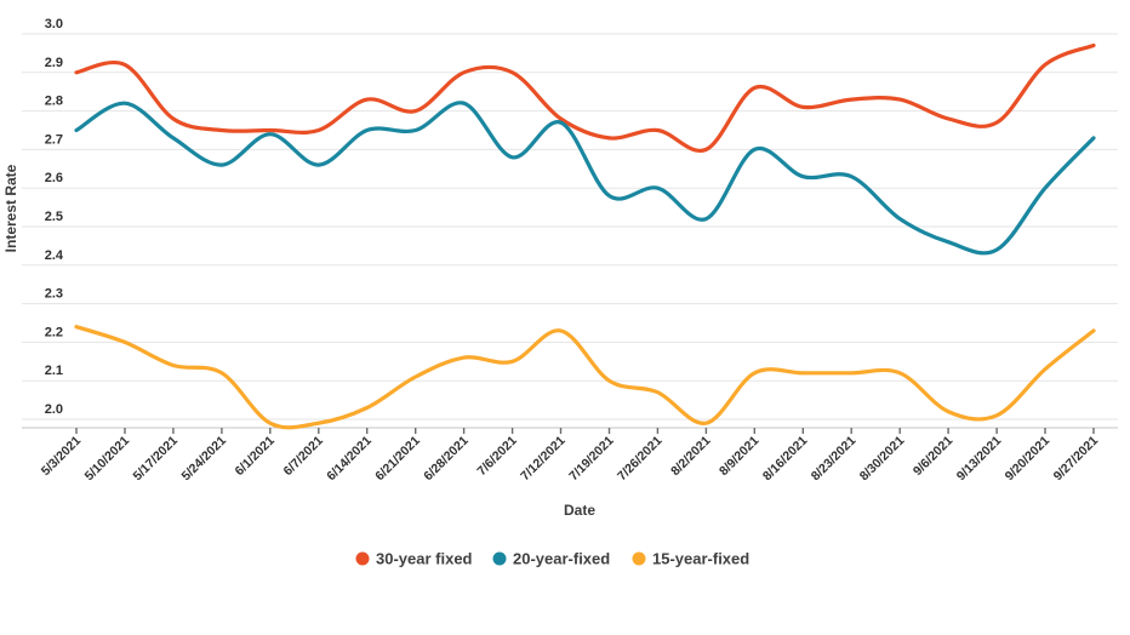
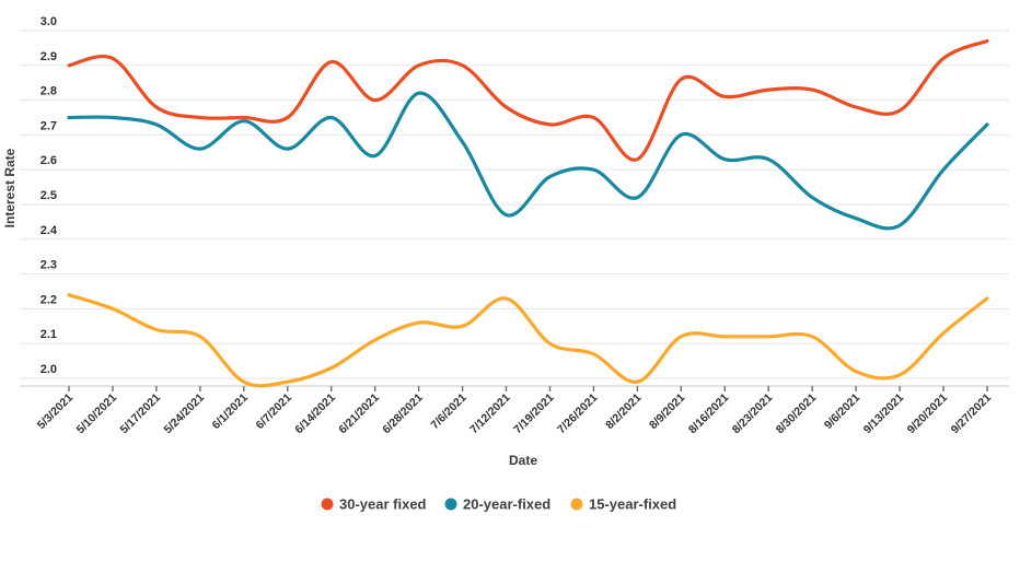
20-year-fixed/5/10/2021: 2.82 -> 2.75
30-year fixed/6/14/2021: 2.83 -> 2.91
20-year-fixed/6/21/2021: 2.75 -> 2.64
20-year-fixed/7/12/2021: 2.77 -> 2.47
30-year fixed/8/2/2021: 2.70 -> 2.63
